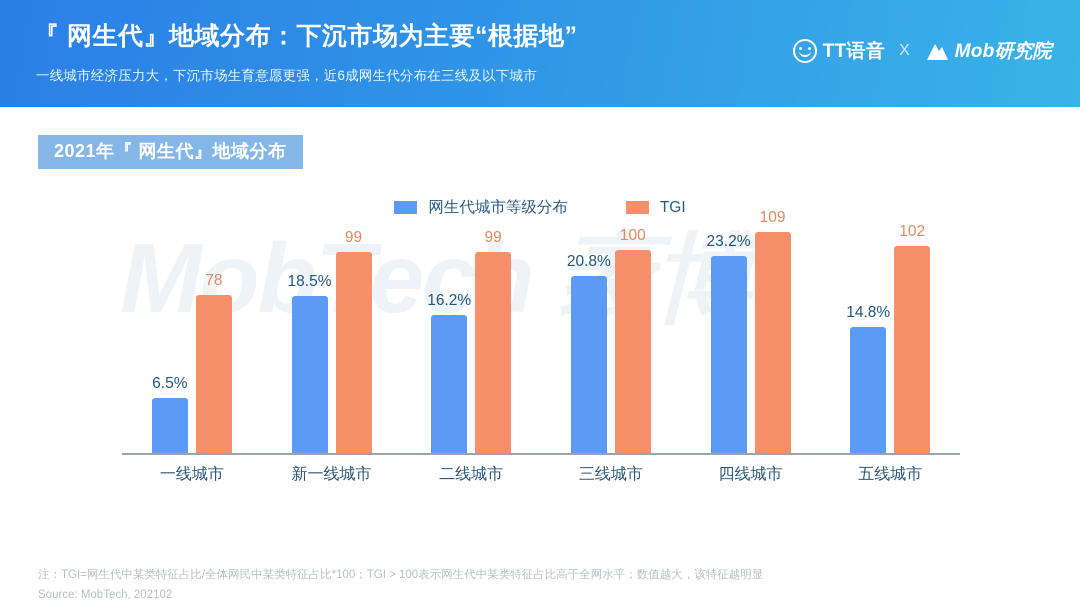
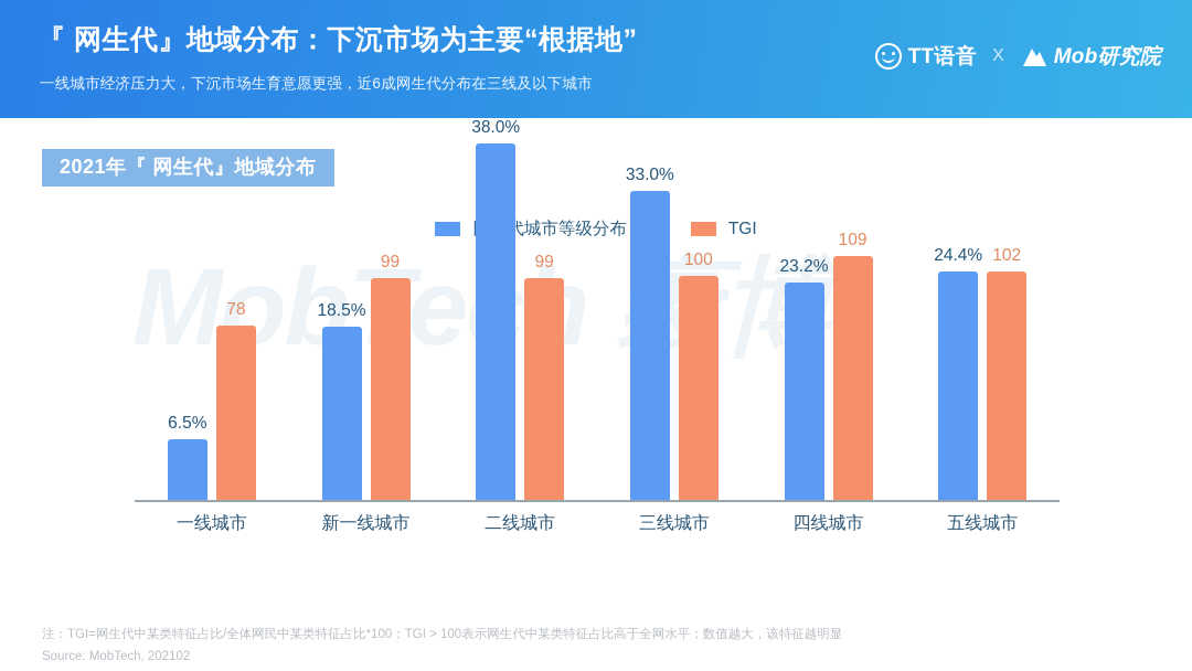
网生代城市等级分布/二线城市: 16.2% -> 38.0%
网生代城市等级分布/三线城市: 20.8% -> 33.0%
网生代城市等级分布/五线城市: 14.8% -> 24.4%
